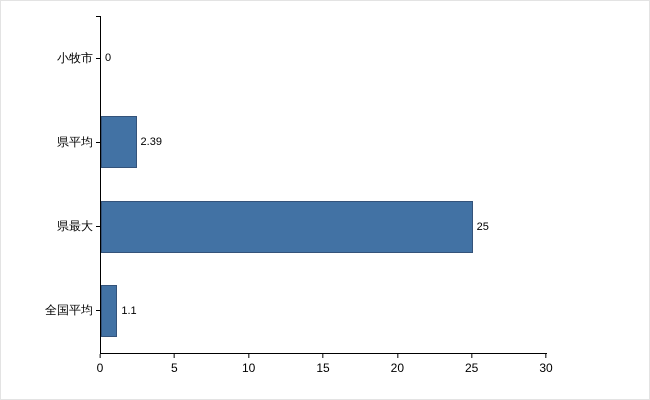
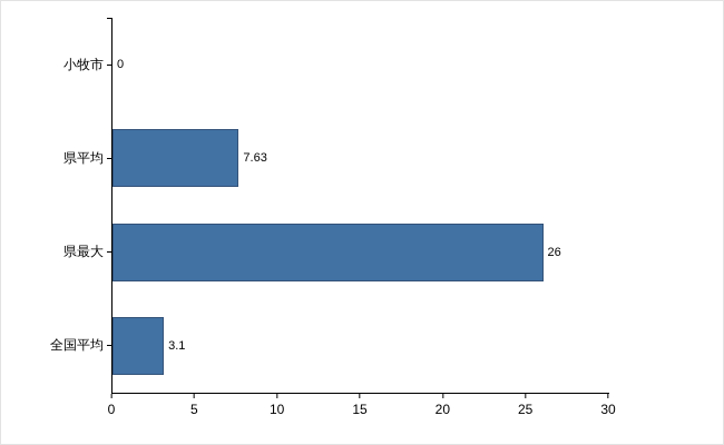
県平均: 2.39 -> 7.63
県最大: 25 -> 26
全国平均: 1.1 -> 3.1
